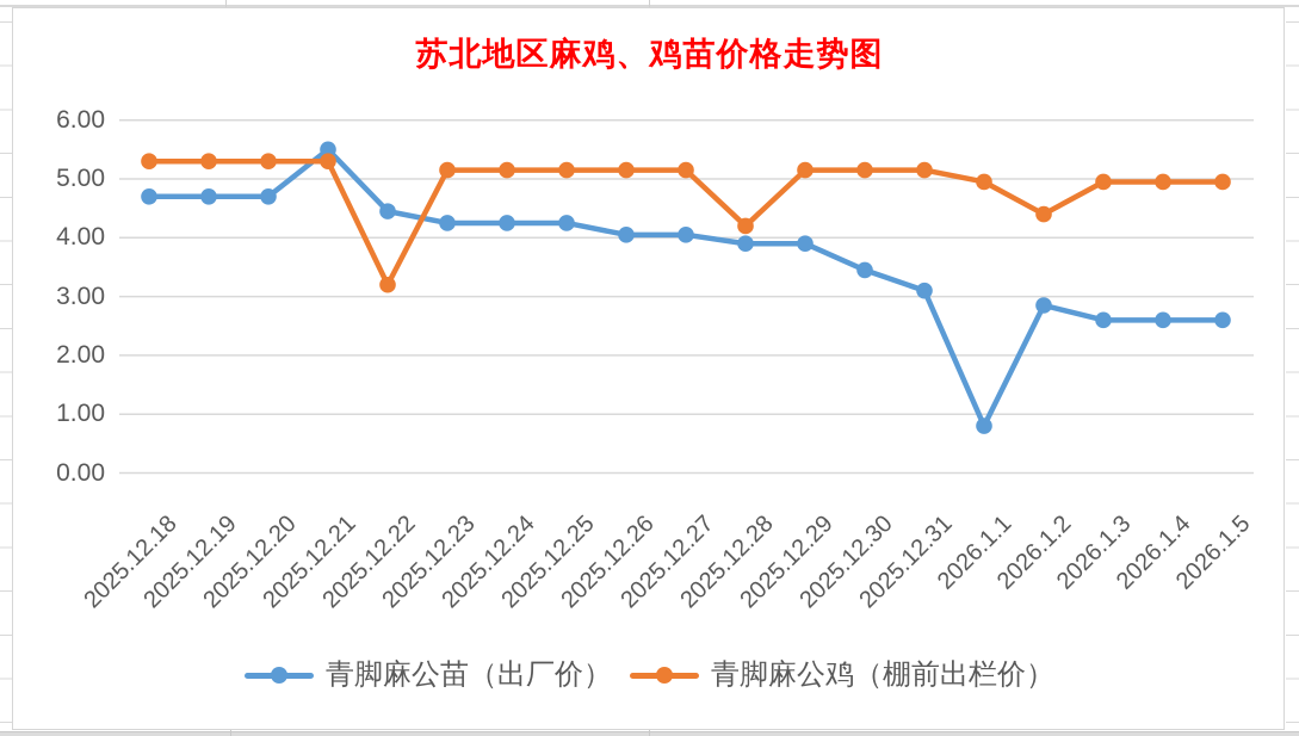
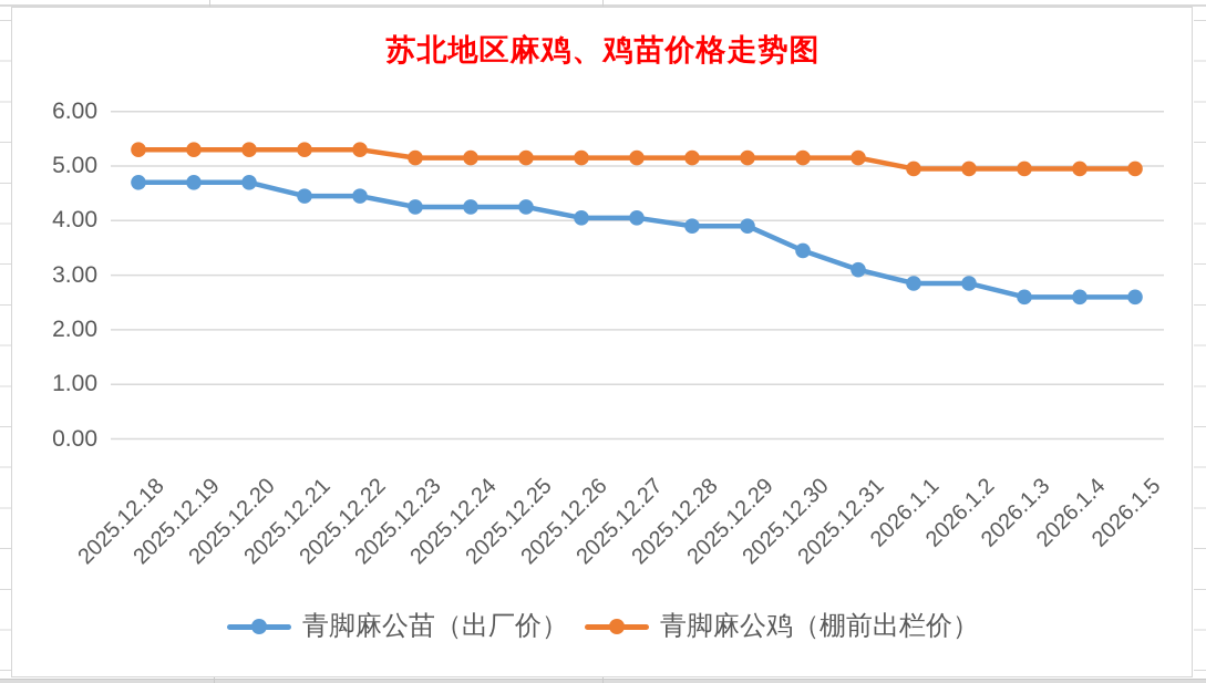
青脚麻公苗（出厂价）/2025.12.21: 5.5 -> 4.5
青脚麻公鸡（棚前出栏价）/2025.12.22: 3.2 -> 5.3
青脚麻公鸡（棚前出栏价）/2025.12.28: 4.2 -> 5.2
青脚麻公苗（出厂价）/2026.1.1: 0.8 -> 2.9
青脚麻公鸡（棚前出栏价）/2026.1.2: 4.4 -> 5.0
